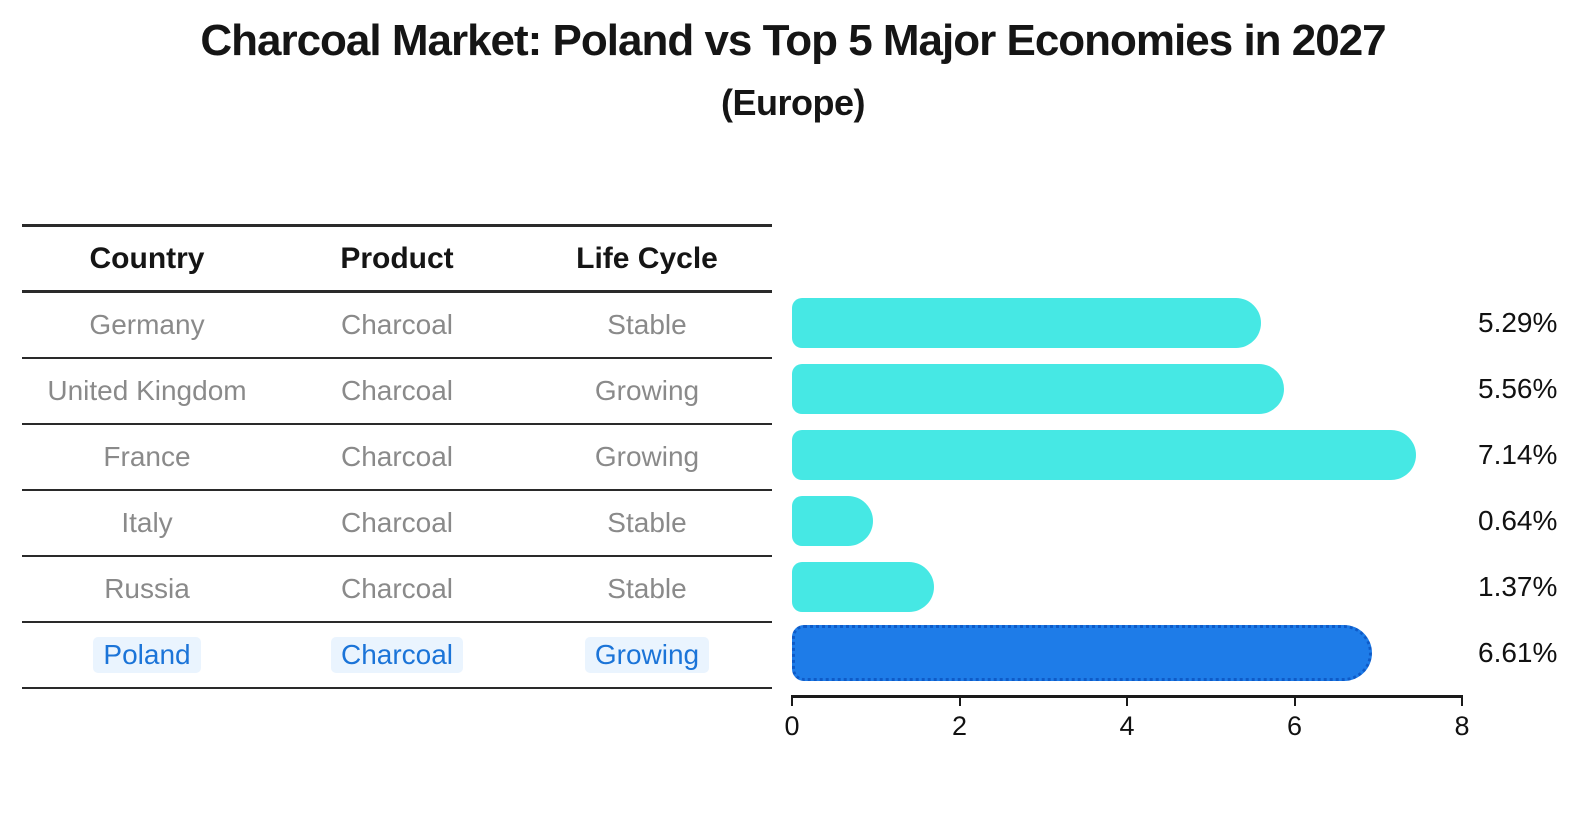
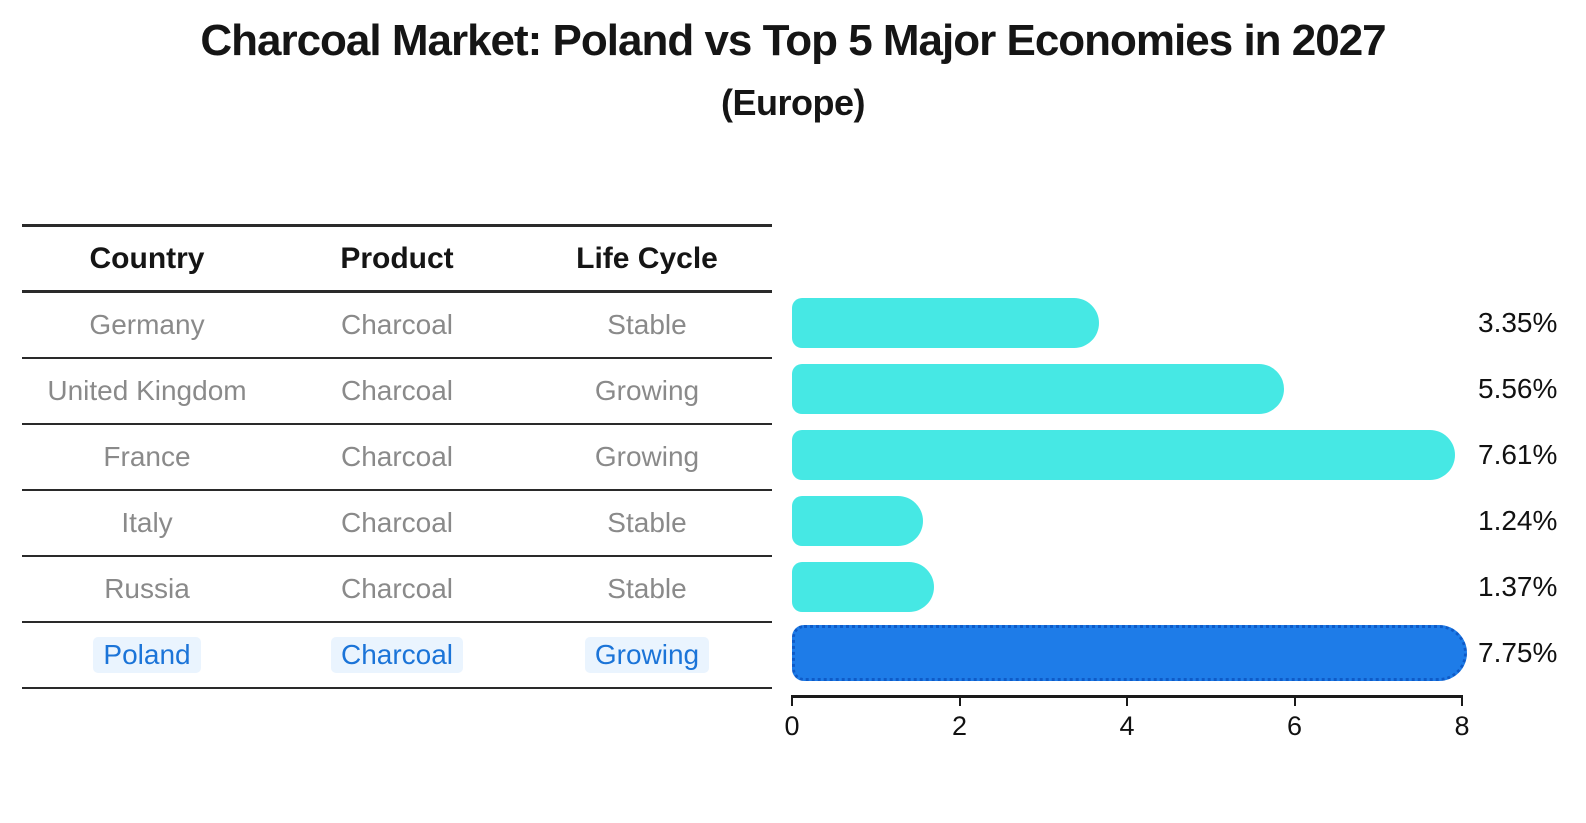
Germany: 5.29% -> 3.35%
France: 7.14% -> 7.61%
Italy: 0.64% -> 1.24%
Poland: 6.61% -> 7.75%
